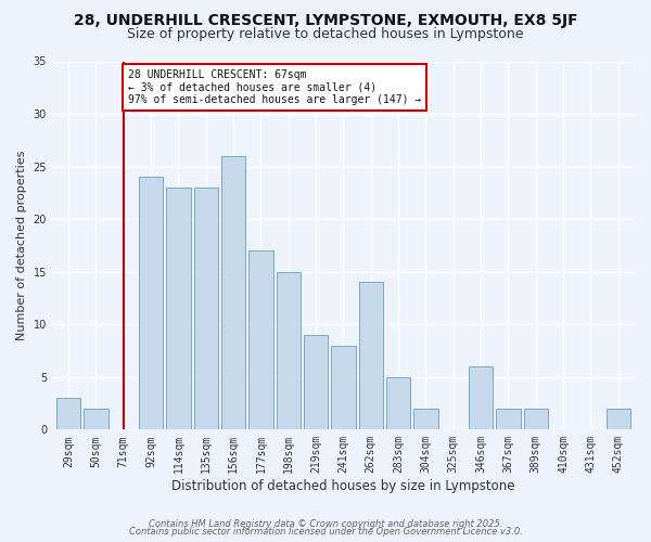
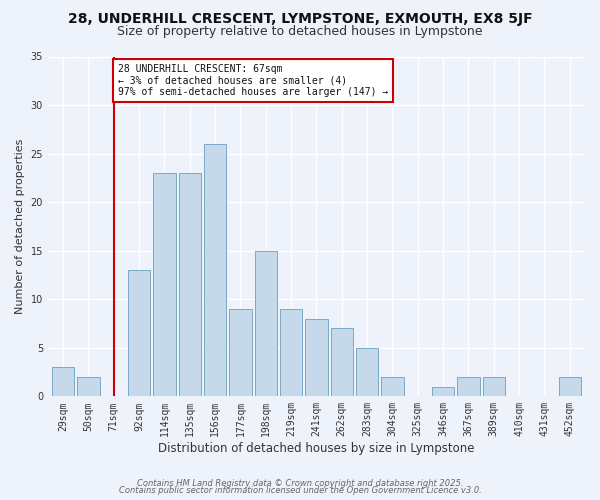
92sqm: 24 -> 13
177sqm: 17 -> 9
262sqm: 14 -> 7
346sqm: 6 -> 1
